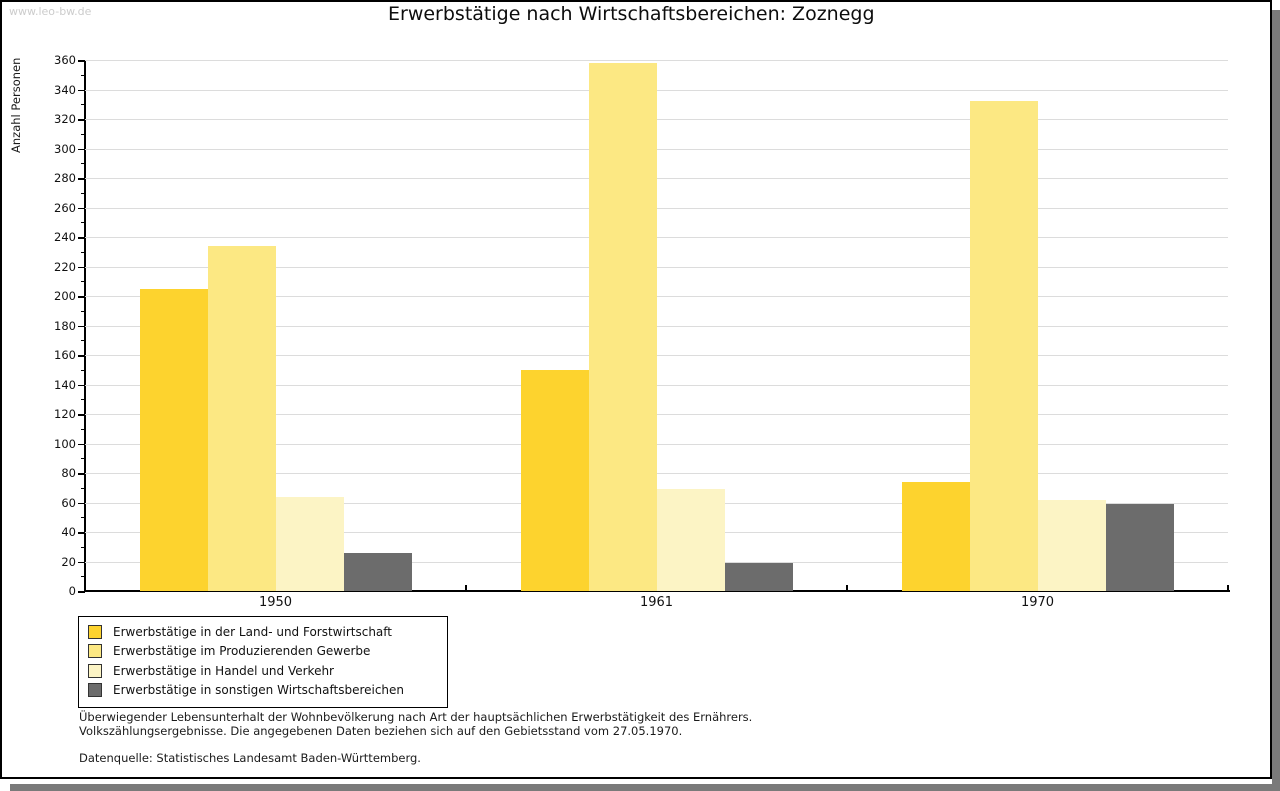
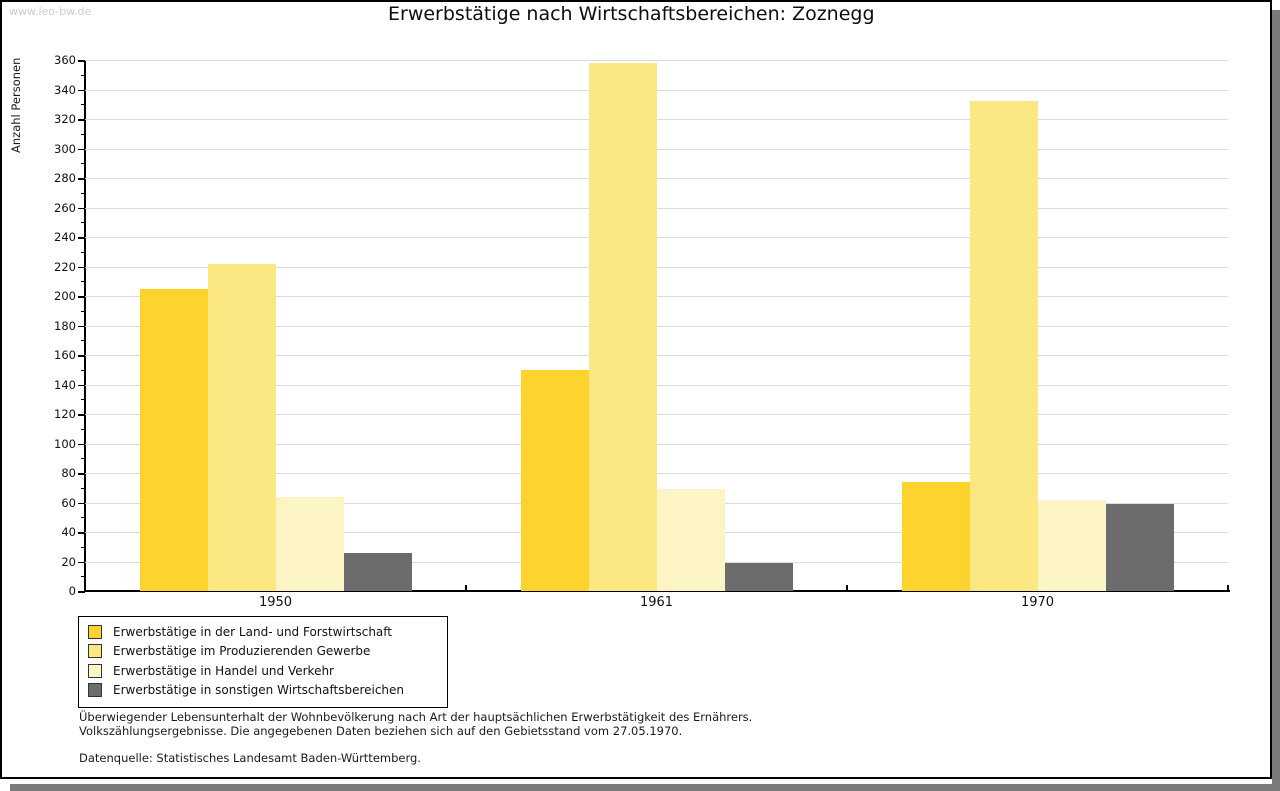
Erwerbstätige im Produzierenden Gewerbe/1950: 234 -> 222
